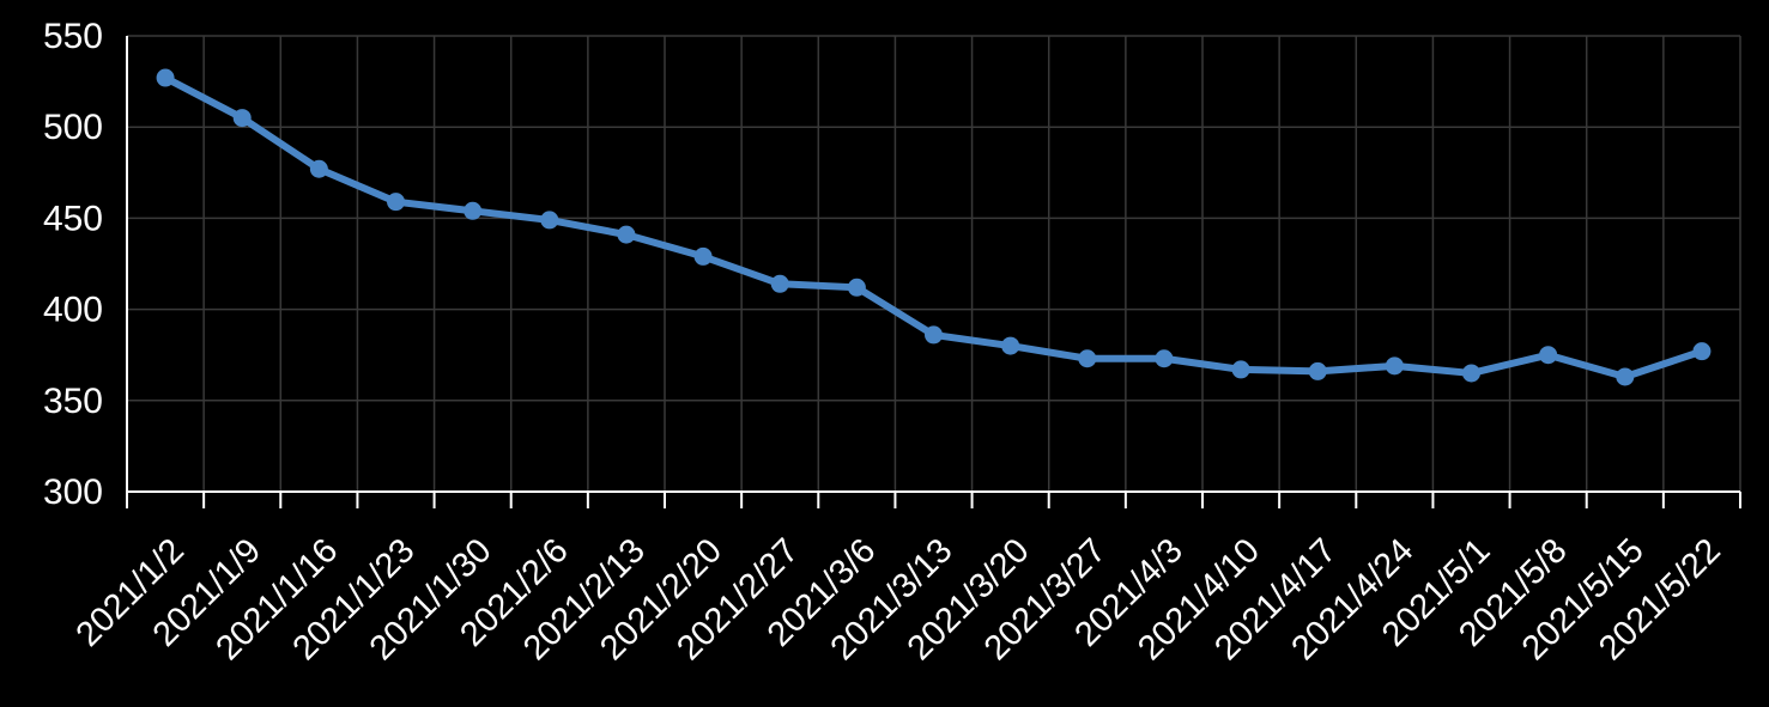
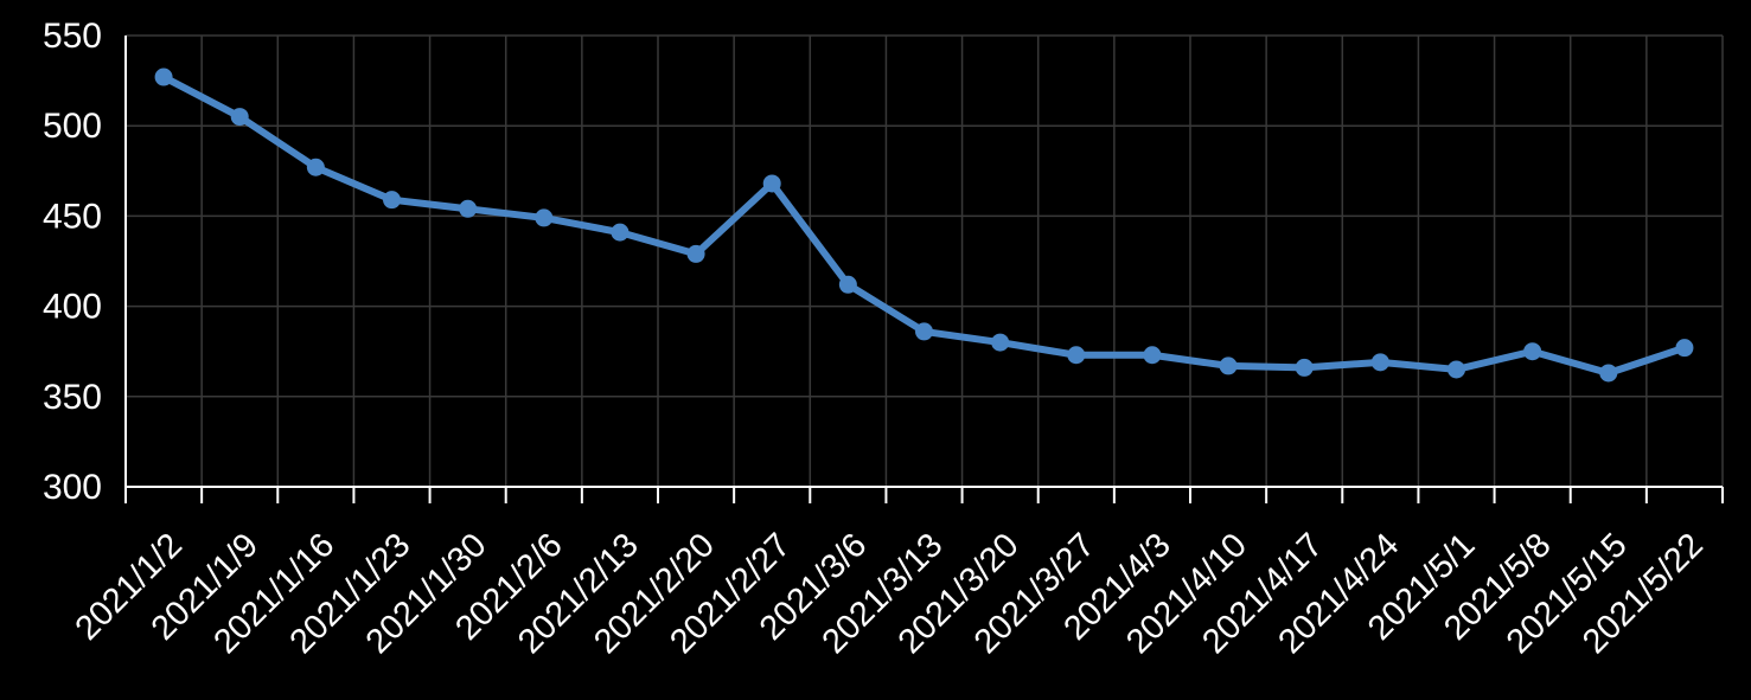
2021/2/27: 414 -> 468
